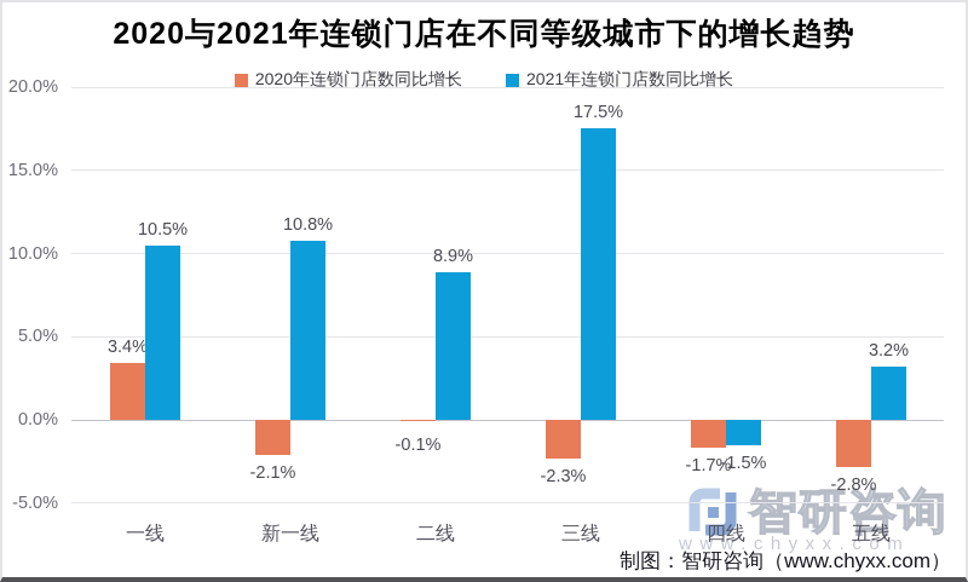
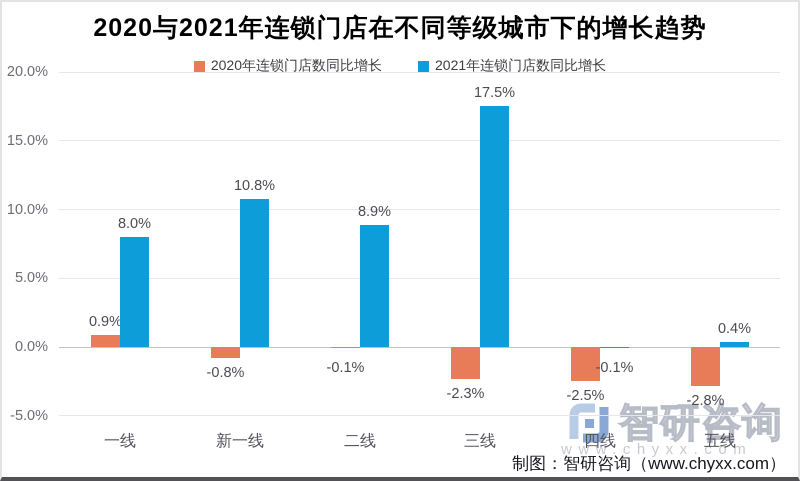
2020年连锁门店数同比增长/一线: 3.4% -> 0.9%
2021年连锁门店数同比增长/一线: 10.5% -> 8.0%
2020年连锁门店数同比增长/新一线: -2.1% -> -0.8%
2020年连锁门店数同比增长/四线: -1.7% -> -2.5%
2021年连锁门店数同比增长/四线: -1.5% -> -0.1%
2021年连锁门店数同比增长/五线: 3.2% -> 0.4%
